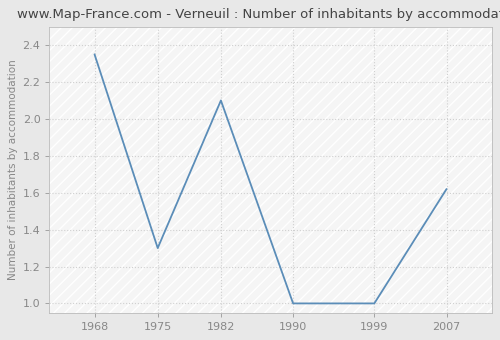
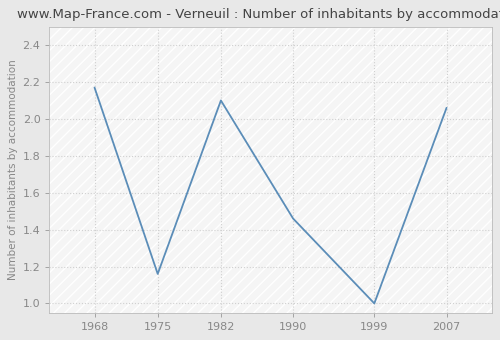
1968: 2.35 -> 2.17
1975: 1.30 -> 1.16
1990: 1.00 -> 1.46
2007: 1.62 -> 2.06
